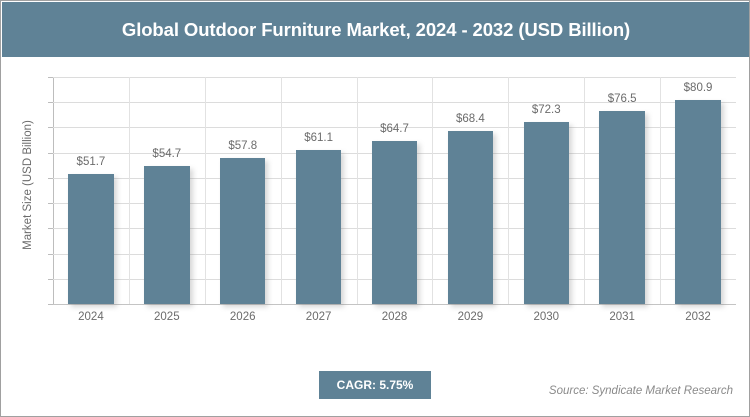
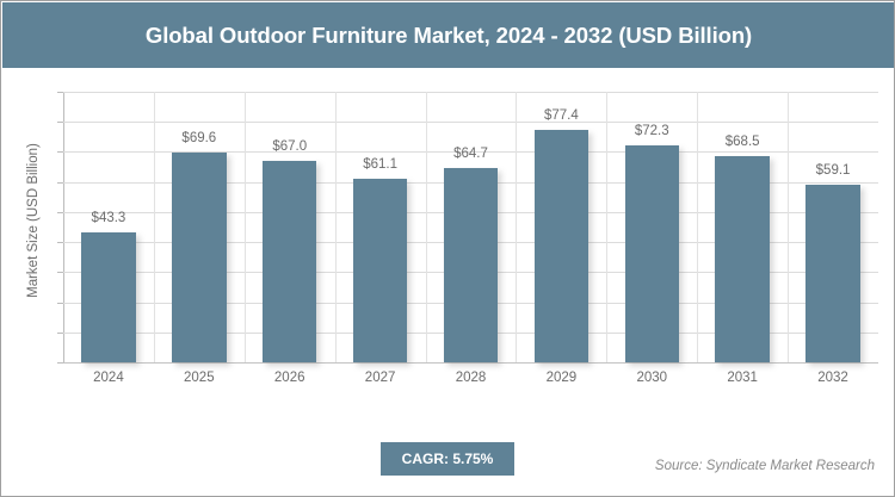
2024: $51.7 -> $43.3
2025: $54.7 -> $69.6
2026: $57.8 -> $67.0
2029: $68.4 -> $77.4
2031: $76.5 -> $68.5
2032: $80.9 -> $59.1
